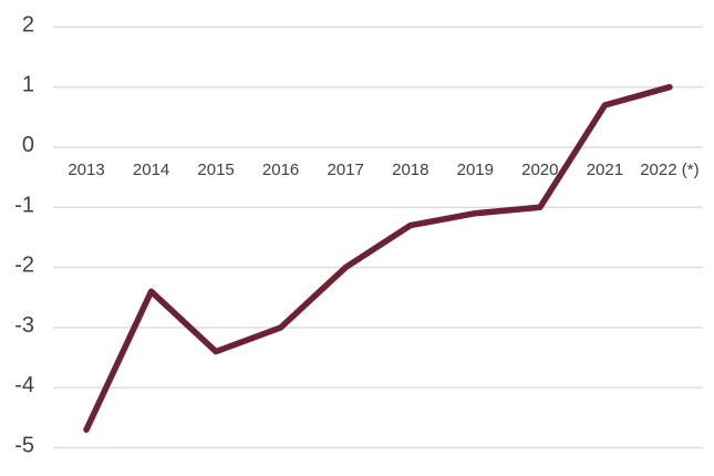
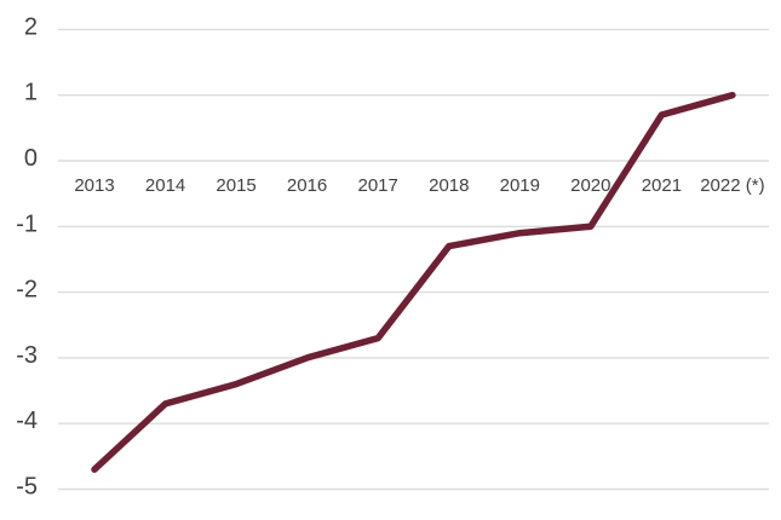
2014: -2.4 -> -3.7
2017: -2.0 -> -2.7
